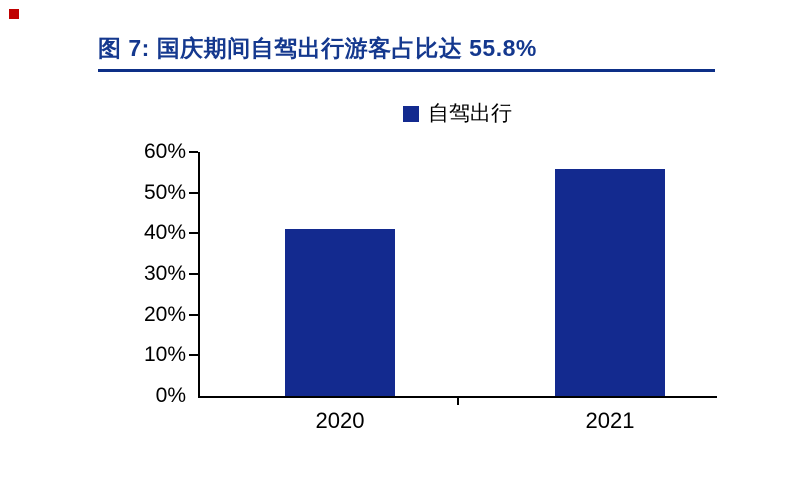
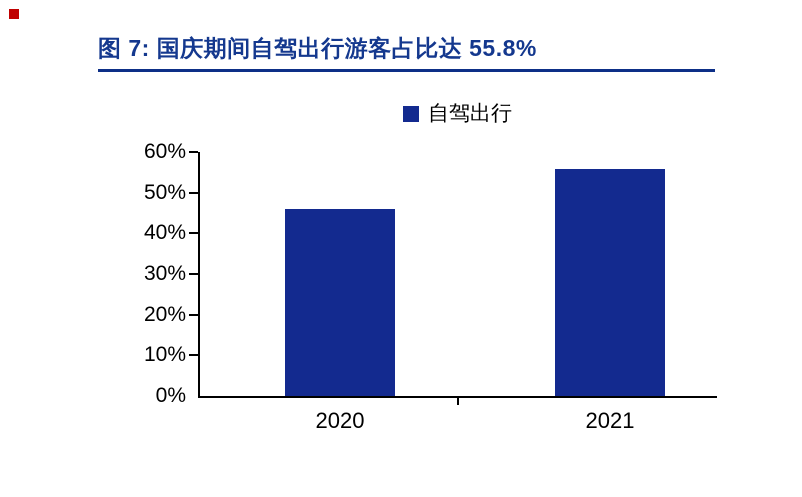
2020: 41% -> 46%
